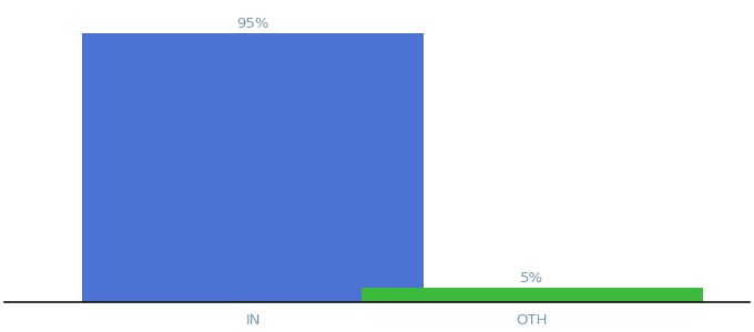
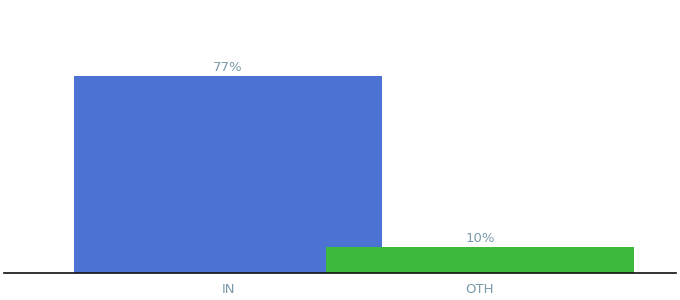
IN: 95% -> 77%
OTH: 5% -> 10%
